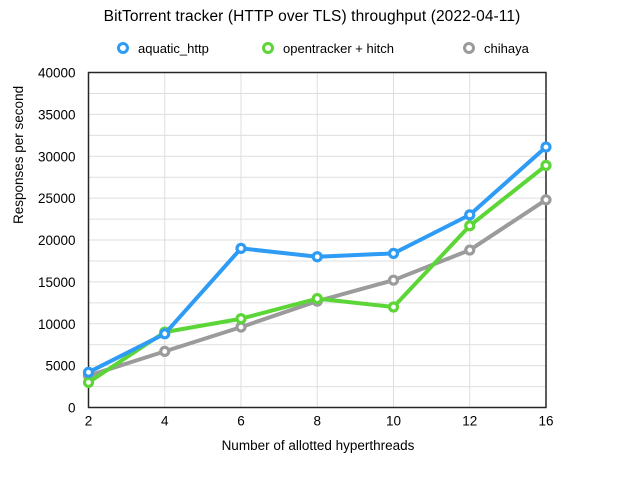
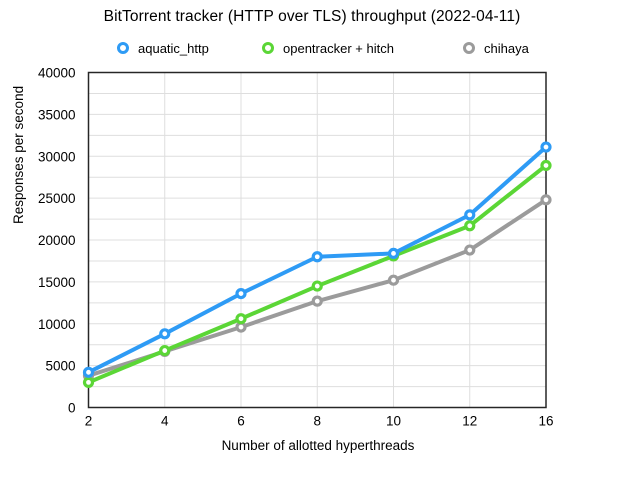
opentracker + hitch/4: 9000 -> 7000
aquatic_http/6: 19000 -> 14000
opentracker + hitch/8: 13000 -> 14000
opentracker + hitch/10: 12000 -> 18000
